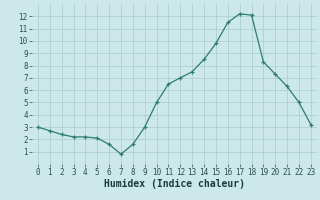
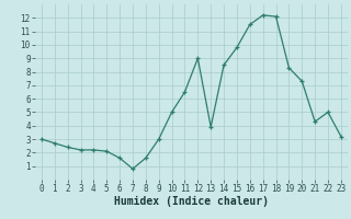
12: 7.0 -> 9.0
13: 7.5 -> 3.9
21: 6.3 -> 4.3
